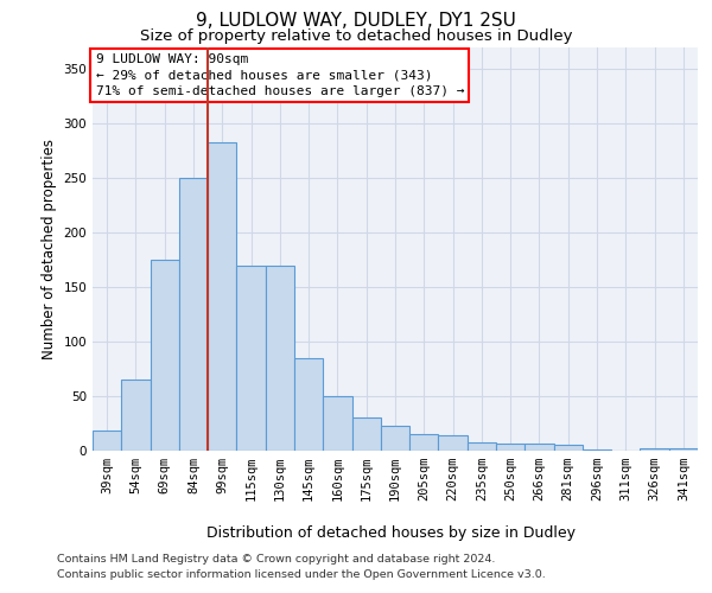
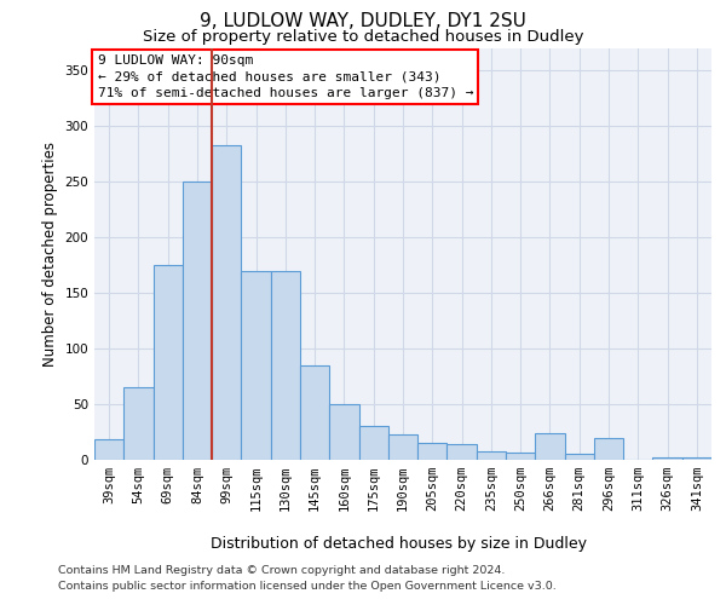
266sqm: 6 -> 24
296sqm: 1 -> 20
